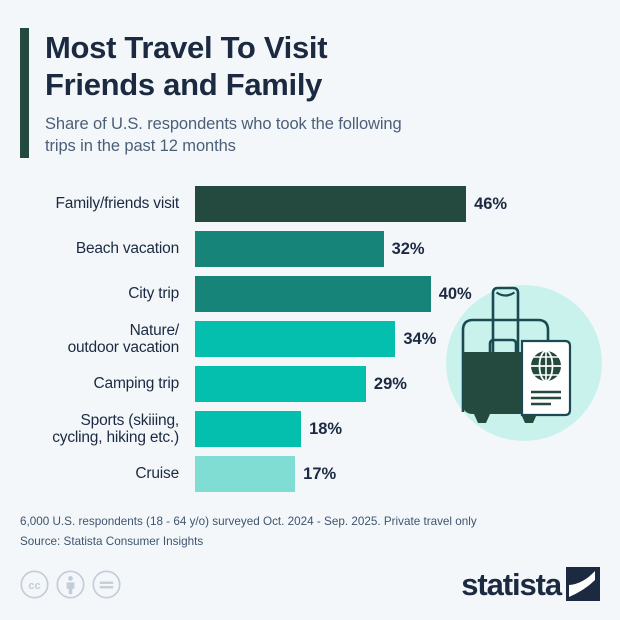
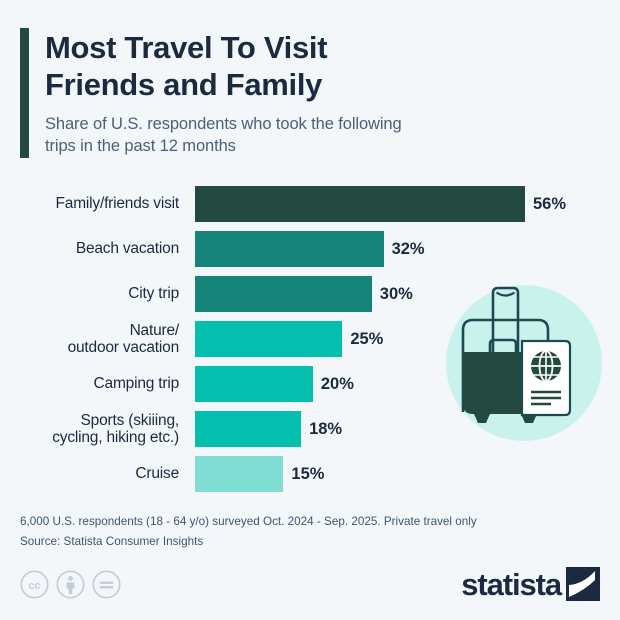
Family/friends visit: 46% -> 56%
City trip: 40% -> 30%
Nature/ outdoor vacation: 34% -> 25%
Camping trip: 29% -> 20%
Cruise: 17% -> 15%
